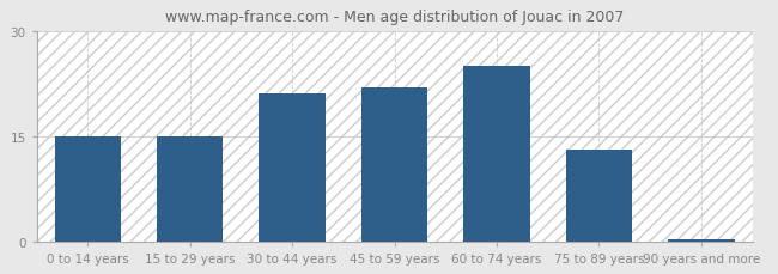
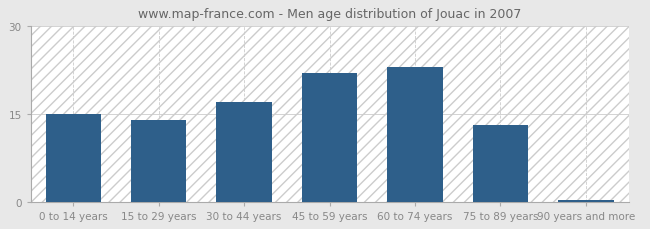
15 to 29 years: 15.0 -> 14.0
30 to 44 years: 21.0 -> 17.0
60 to 74 years: 25.0 -> 23.0
